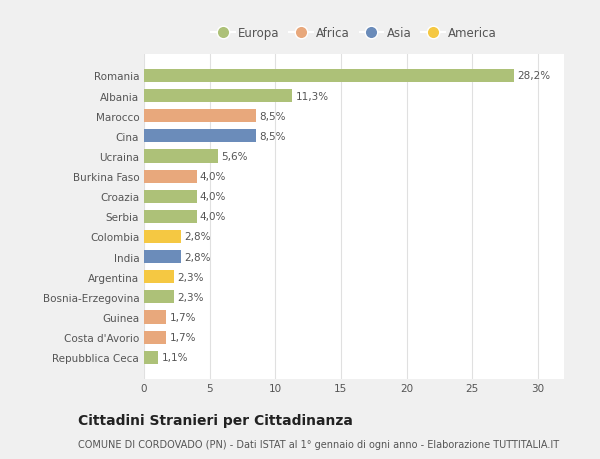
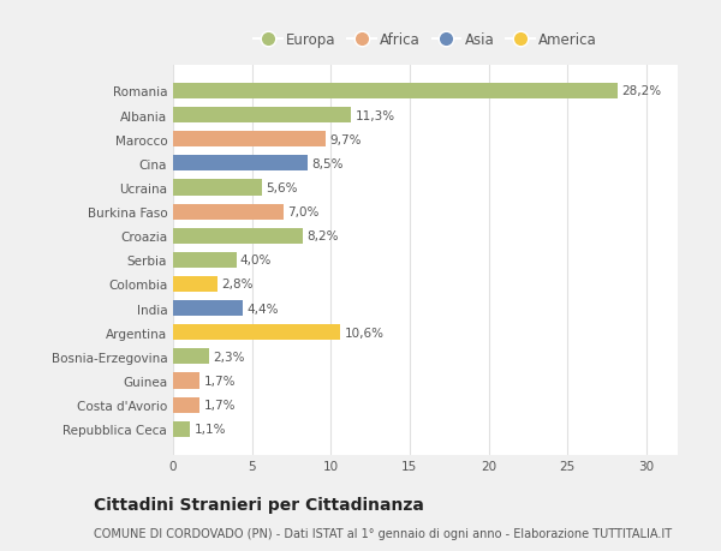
Marocco: 8,5% -> 9,7%
Burkina Faso: 4,0% -> 7,0%
Croazia: 4,0% -> 8,2%
India: 2,8% -> 4,4%
Argentina: 2,3% -> 10,6%
